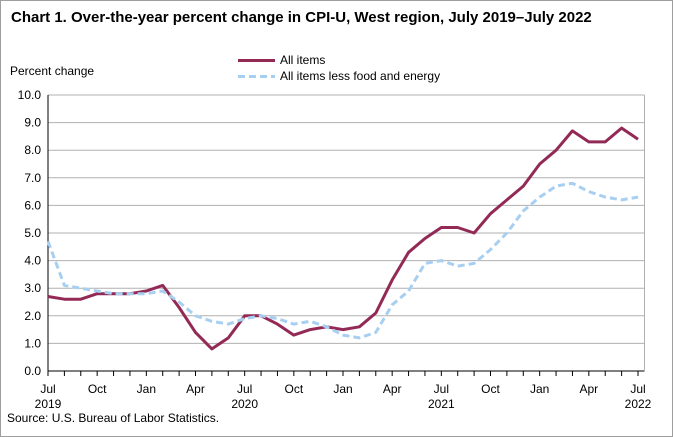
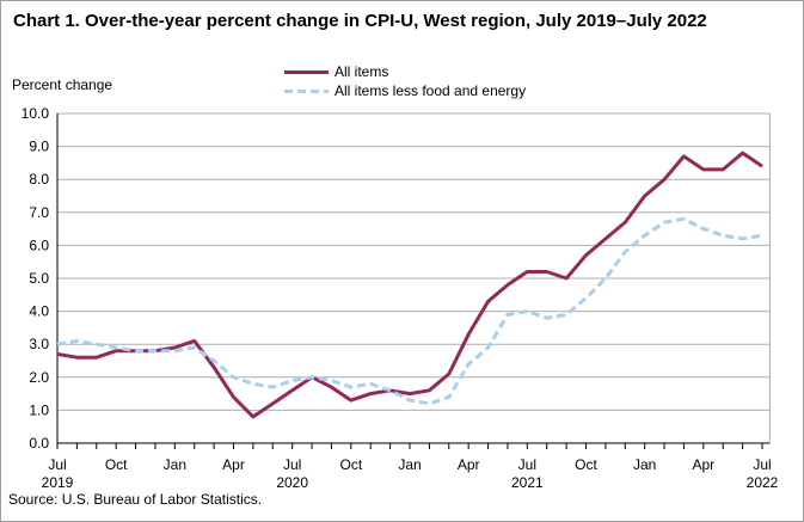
All items less food and energy/Jul 2019: 4.7 -> 3.0
All items/Jul 2020: 2.0 -> 1.6
